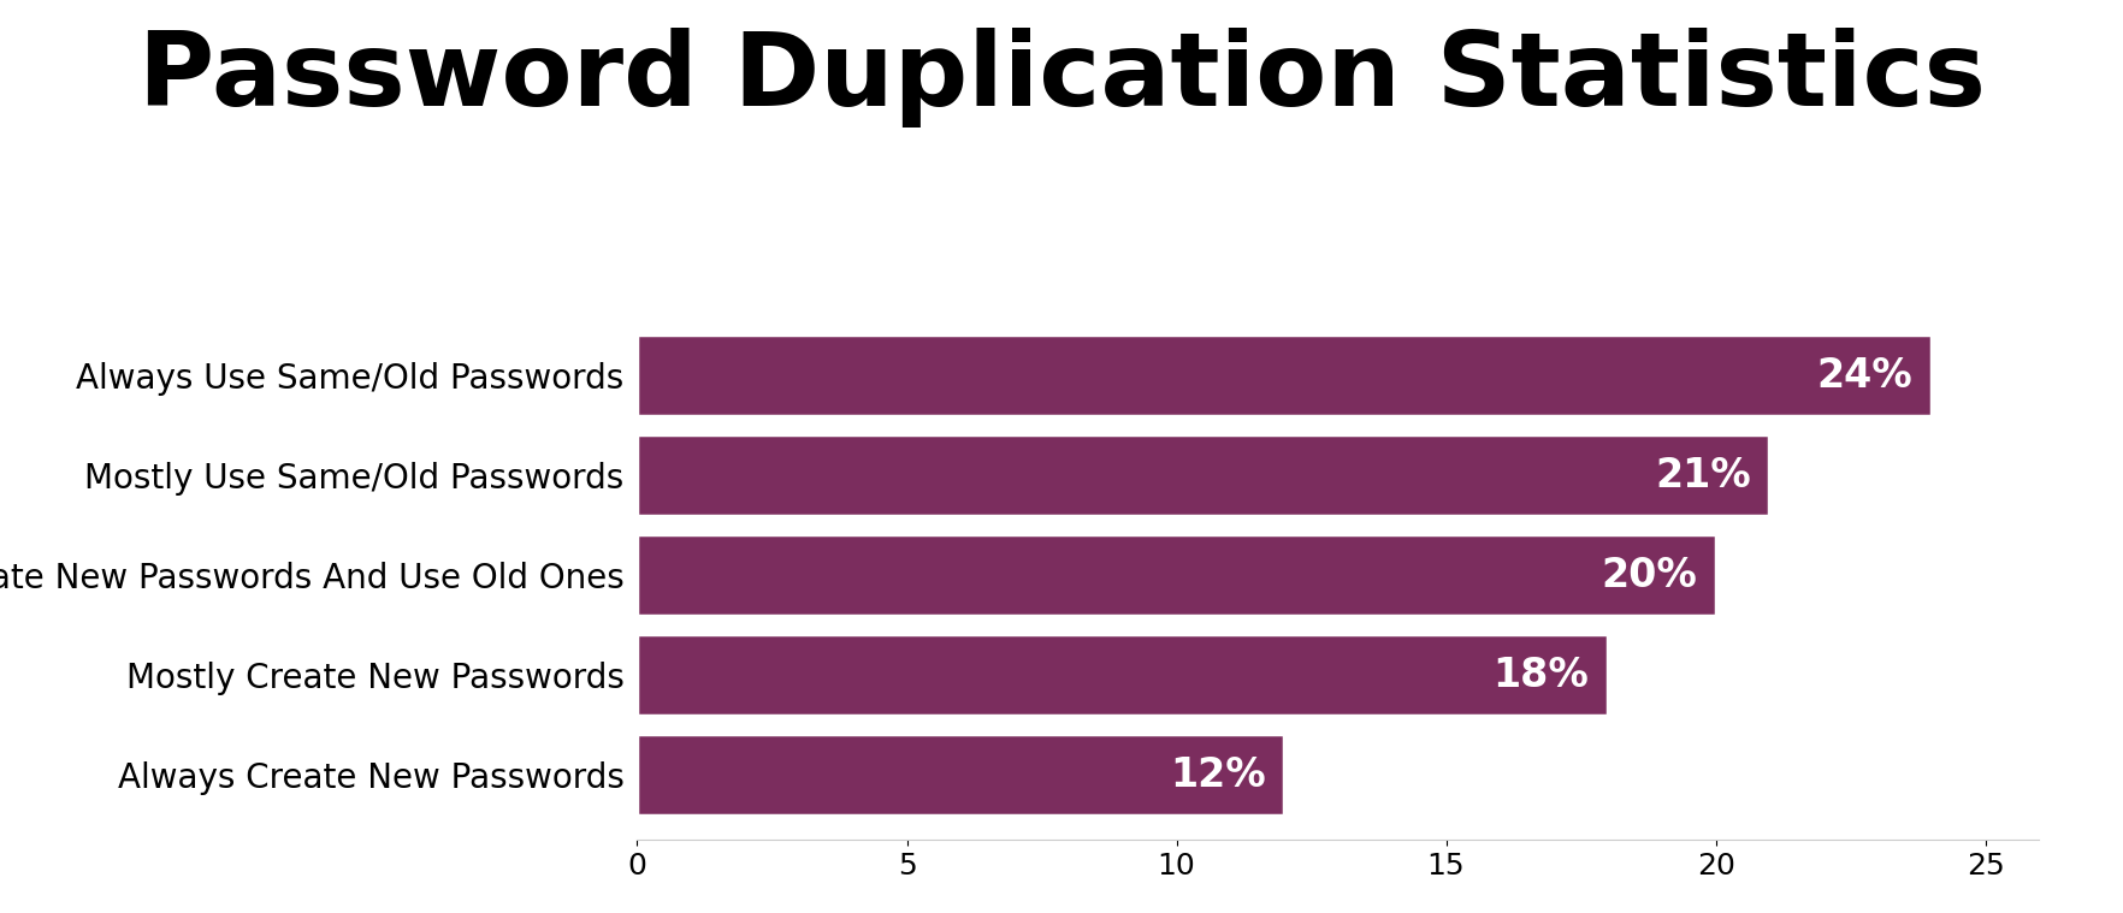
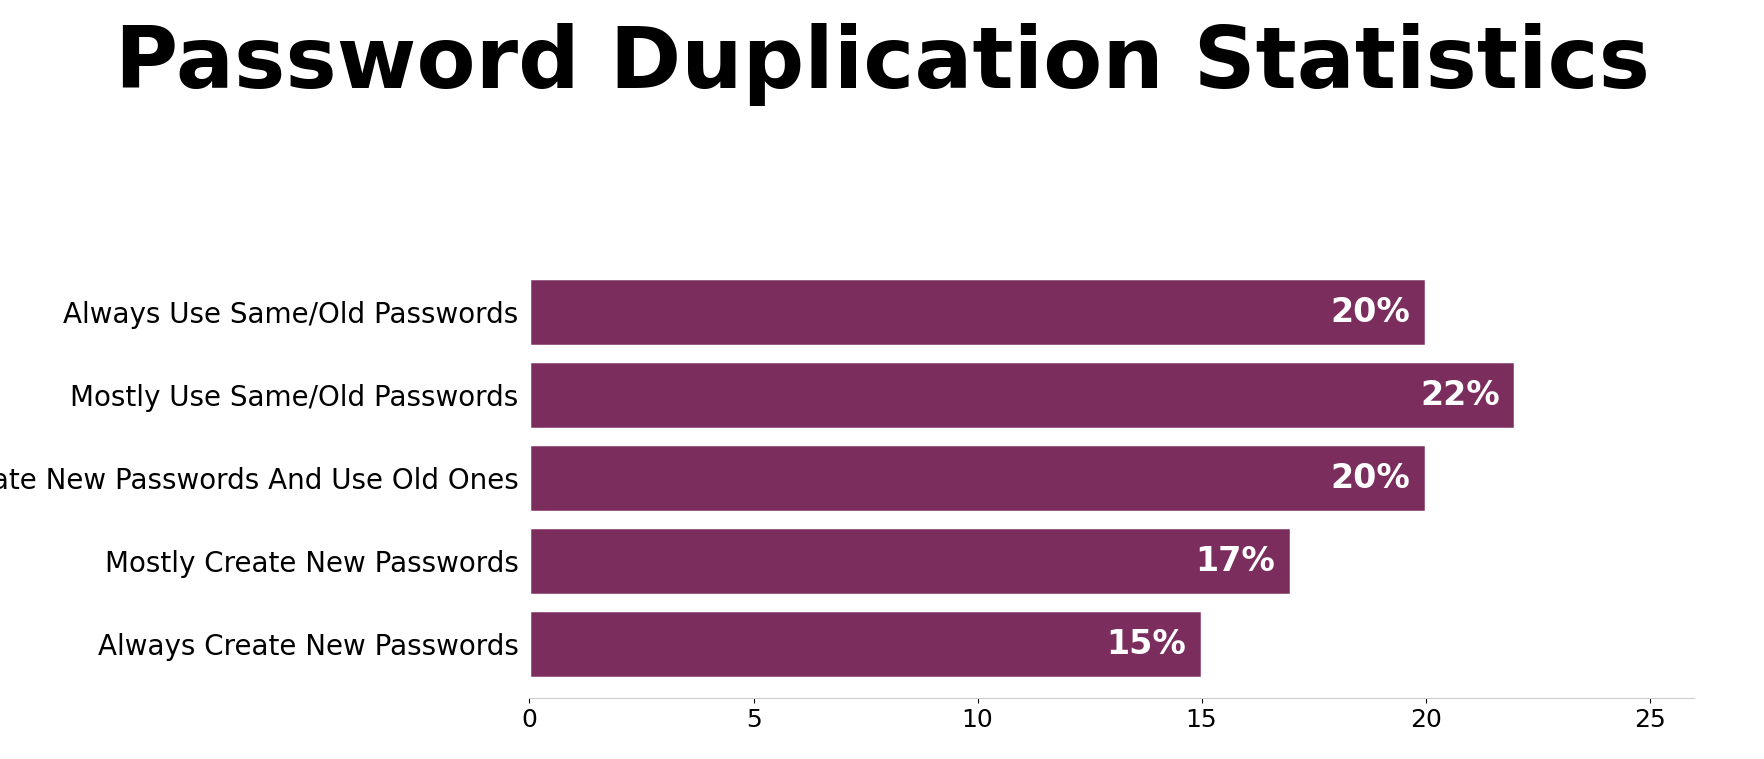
Always Use Same/Old Passwords: 24% -> 20%
Mostly Use Same/Old Passwords: 21% -> 22%
Mostly Create New Passwords: 18% -> 17%
Always Create New Passwords: 12% -> 15%
